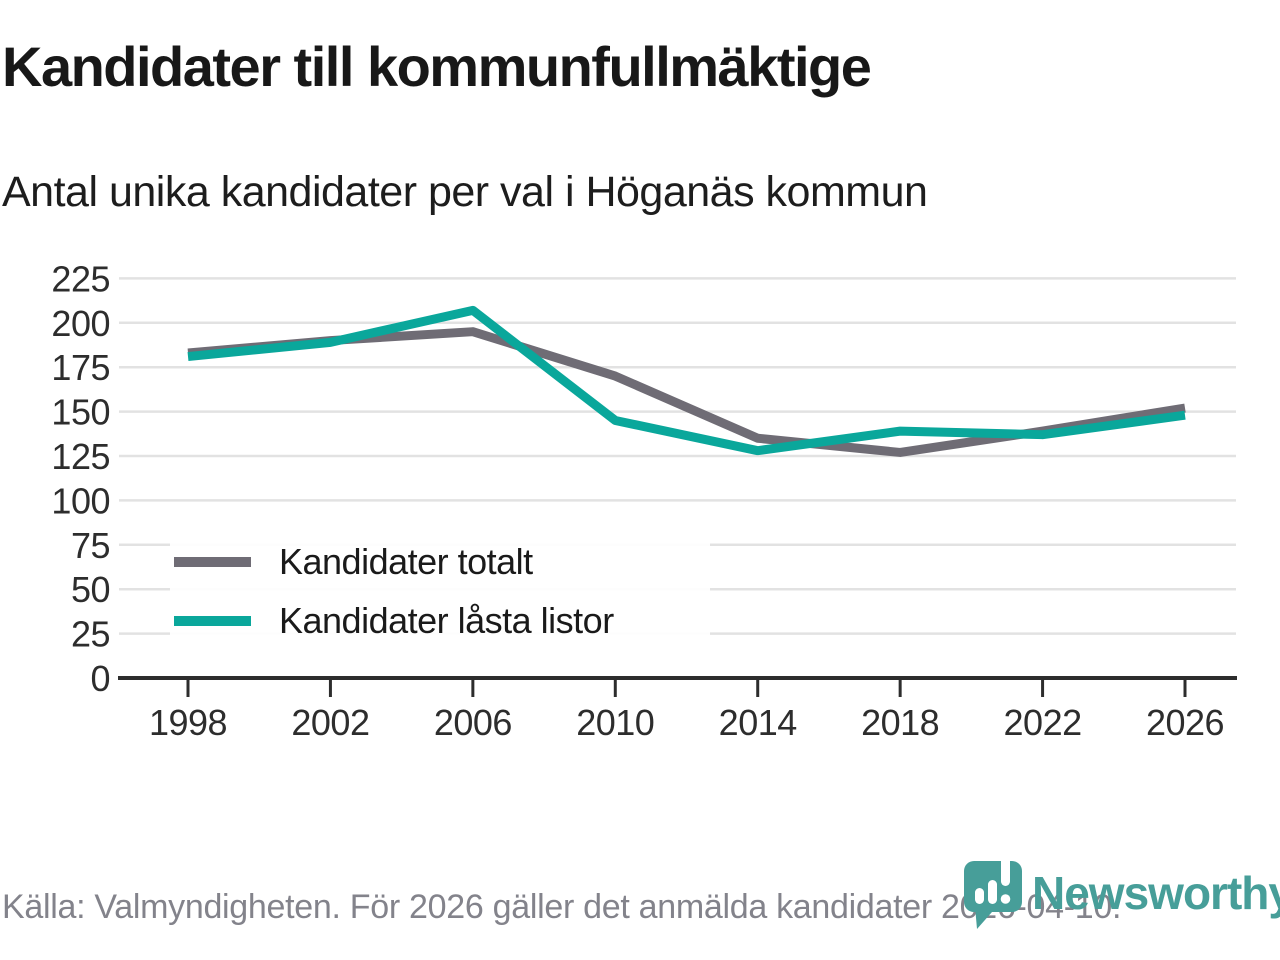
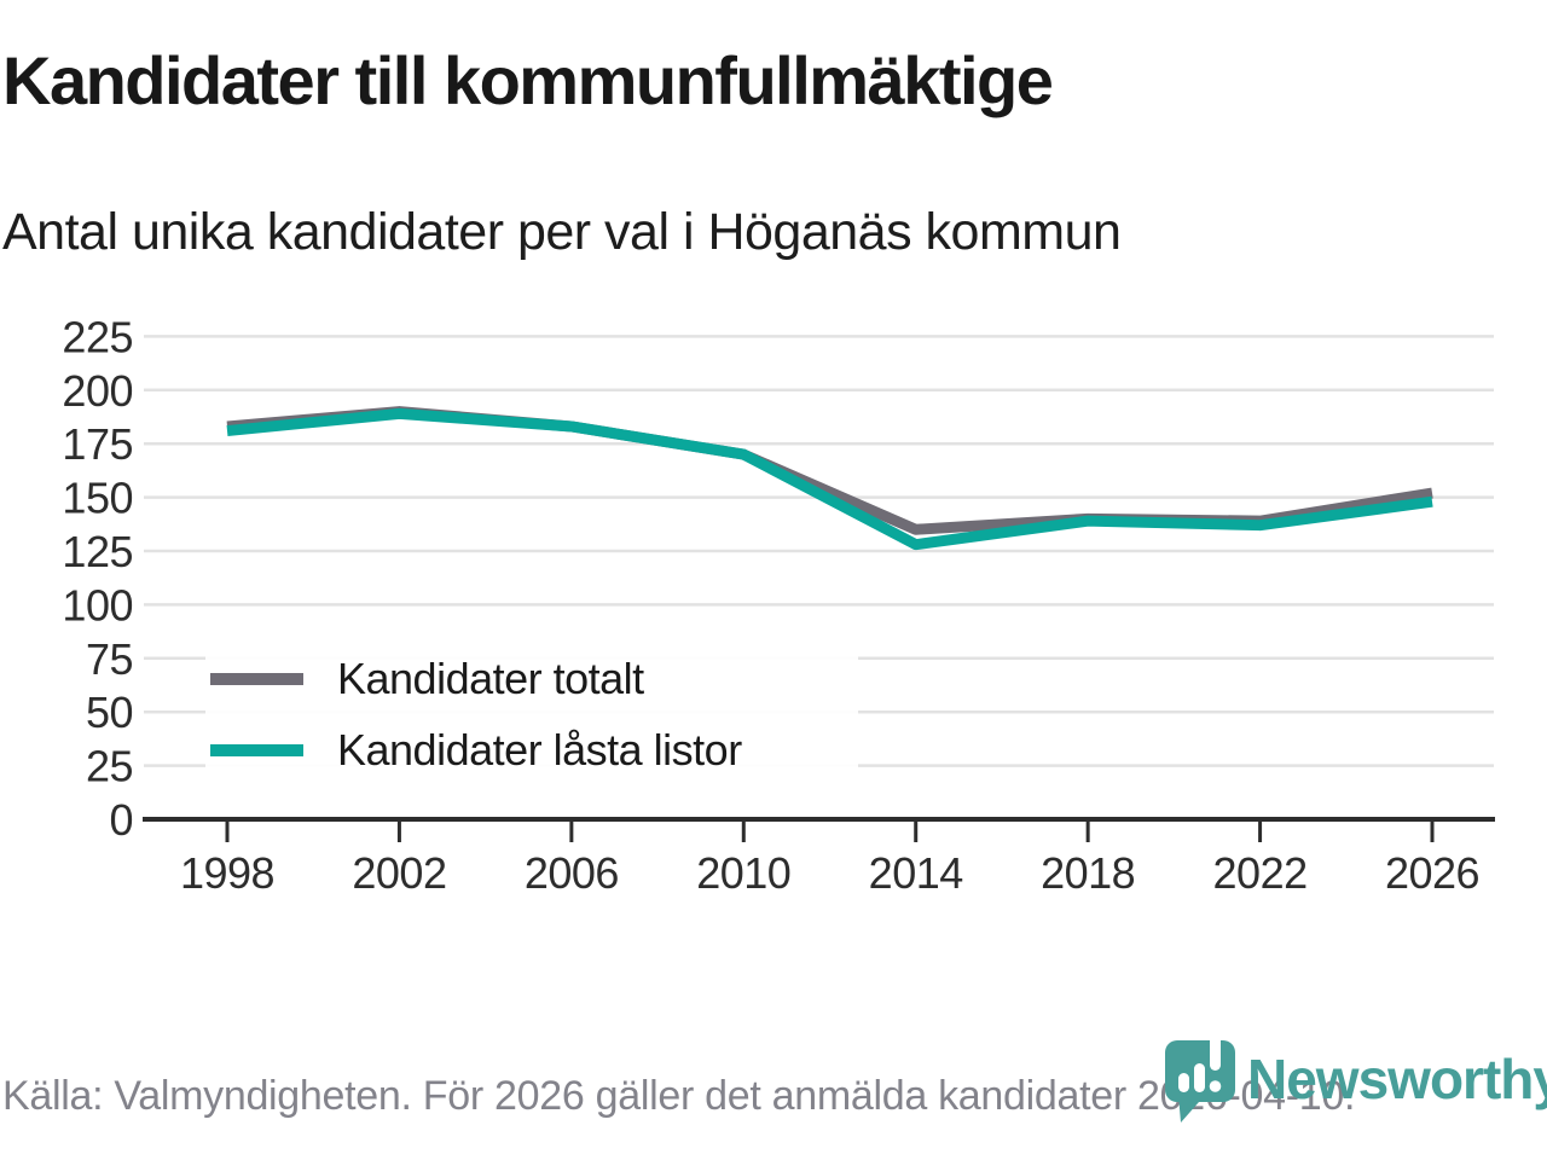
Kandidater totalt/2006: 195 -> 183
Kandidater låsta listor/2006: 207 -> 183
Kandidater låsta listor/2010: 145 -> 170
Kandidater totalt/2018: 127 -> 140
